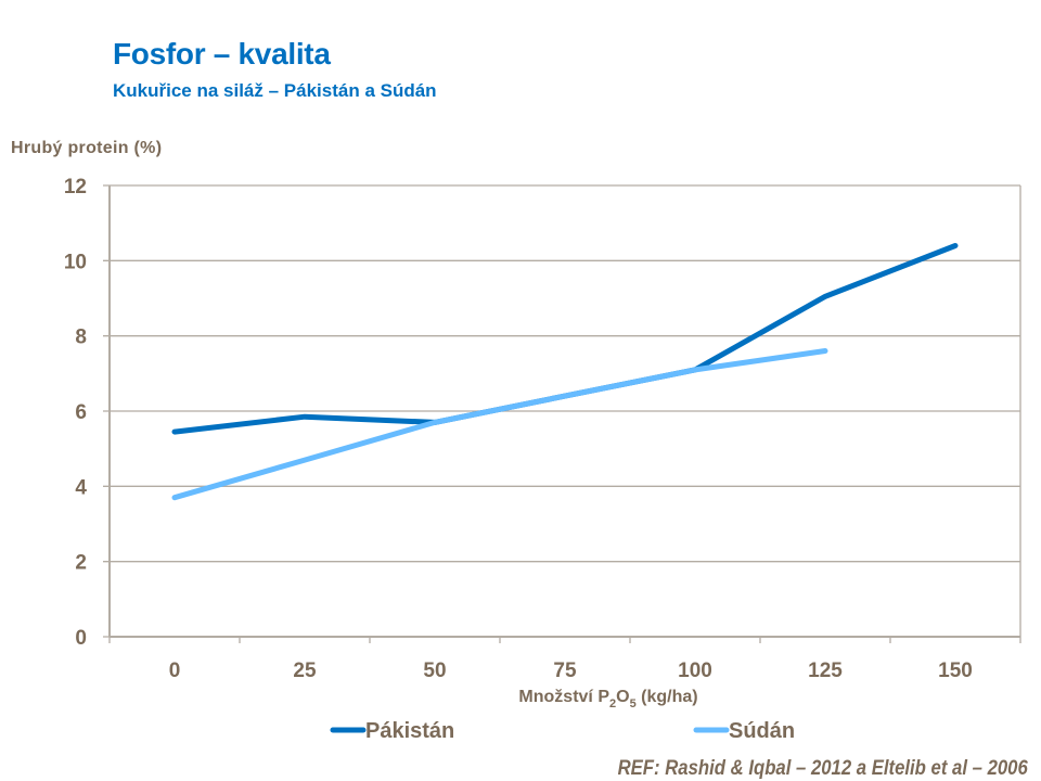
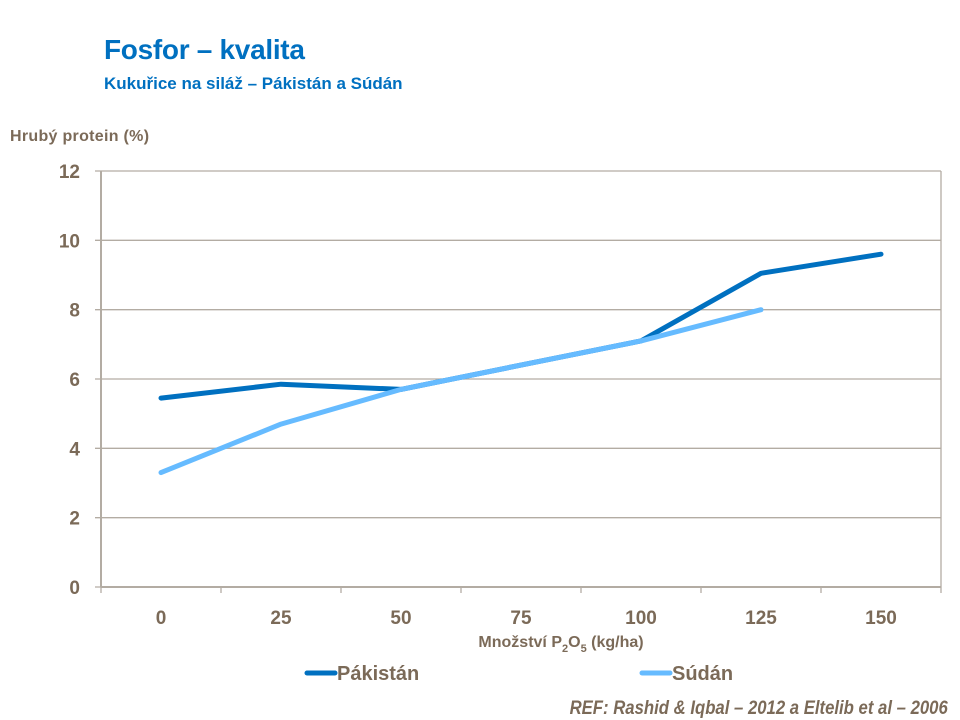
Súdán/0: 3.7 -> 3.3
Súdán/125: 7.6 -> 8.0
Pákistán/150: 10.4 -> 9.6
